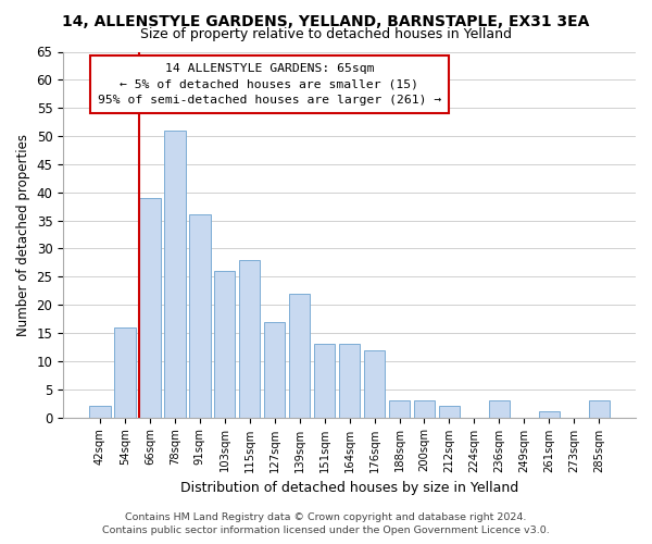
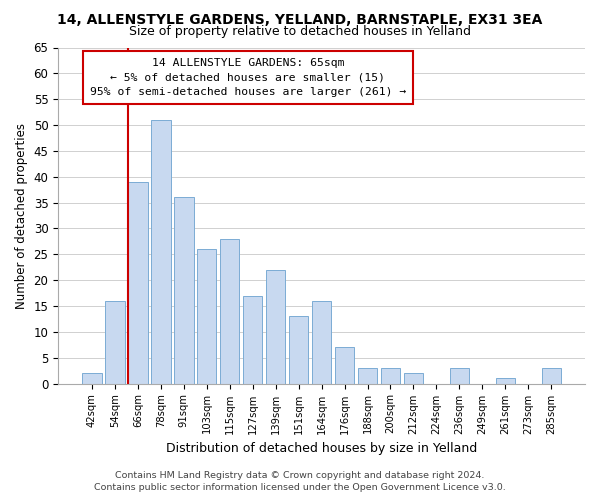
164sqm: 13 -> 16
176sqm: 12 -> 7
